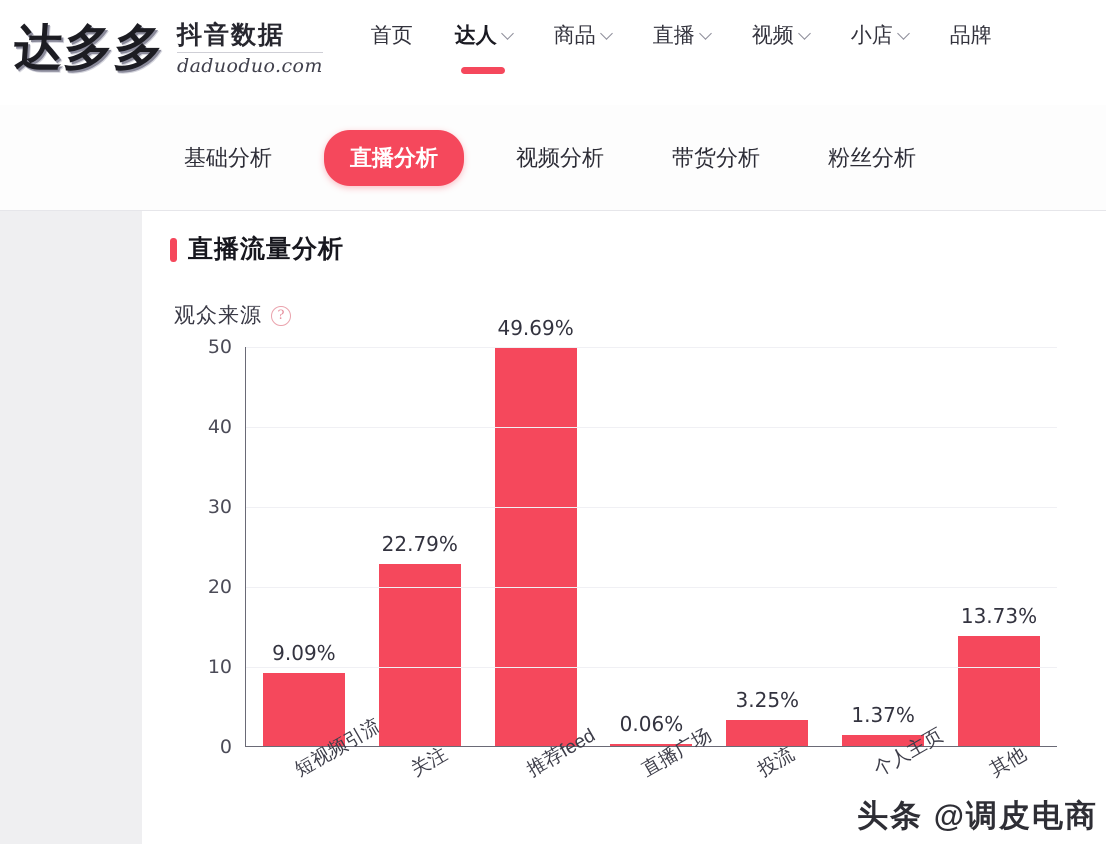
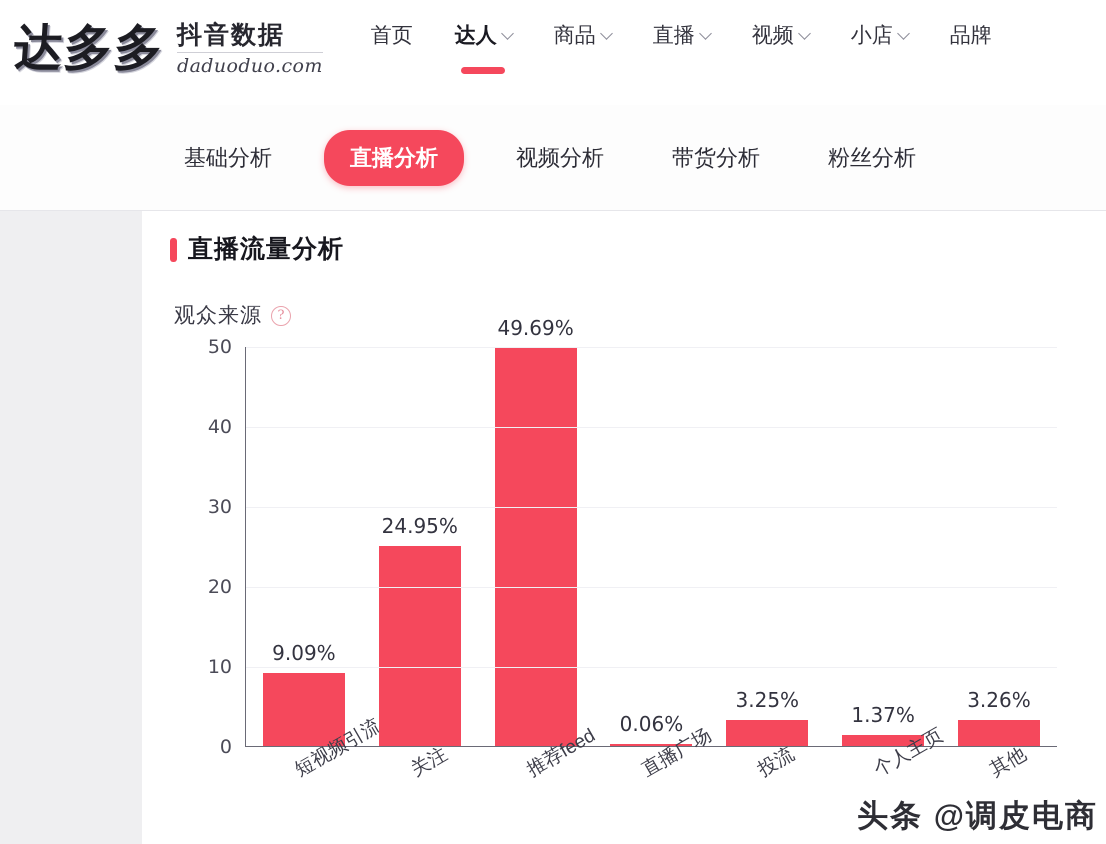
关注: 22.79% -> 24.95%
其他: 13.73% -> 3.26%
